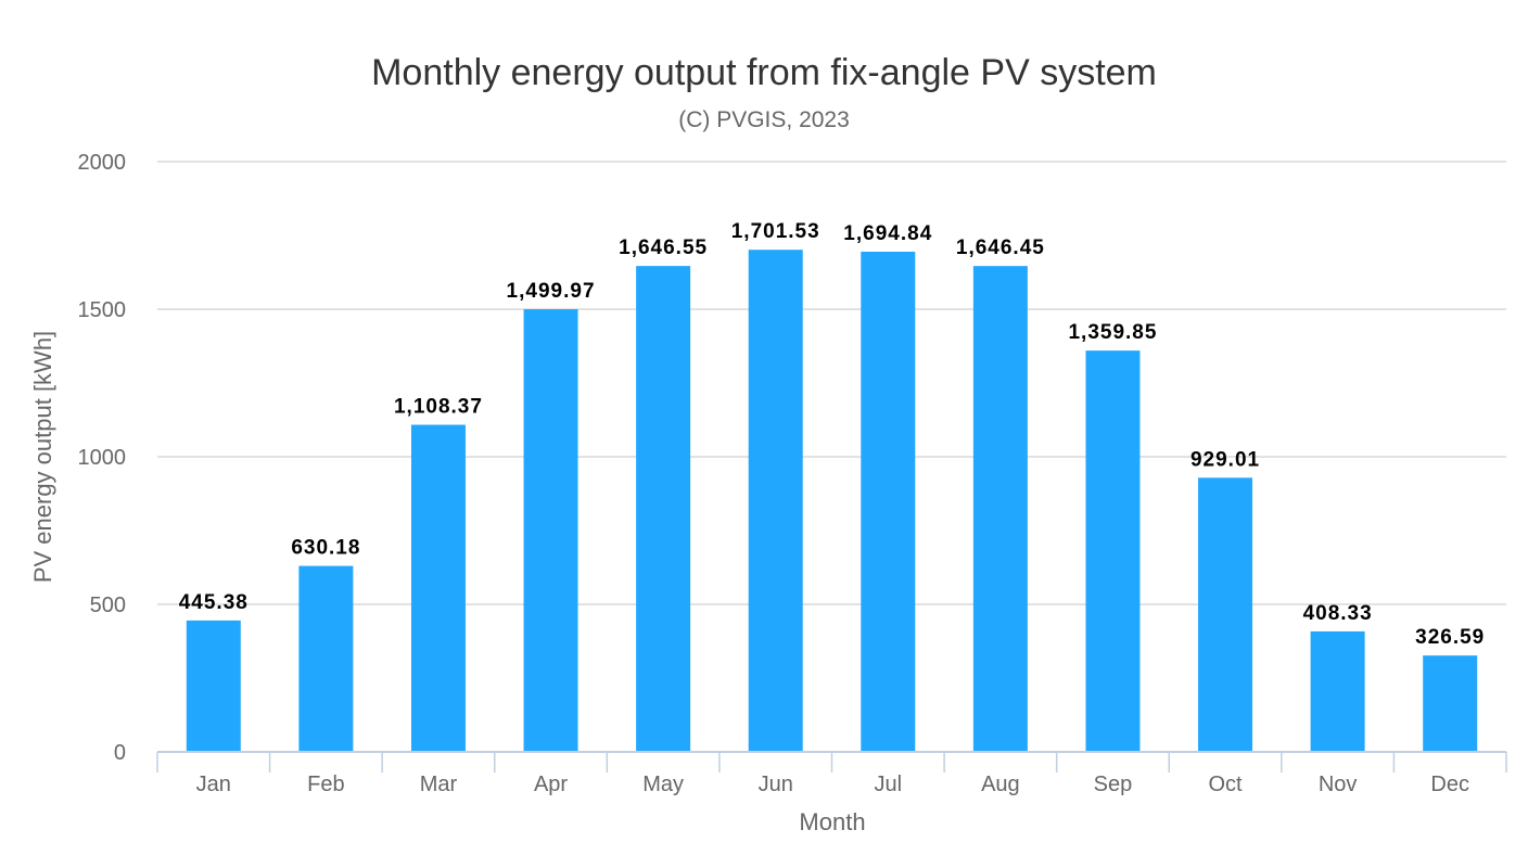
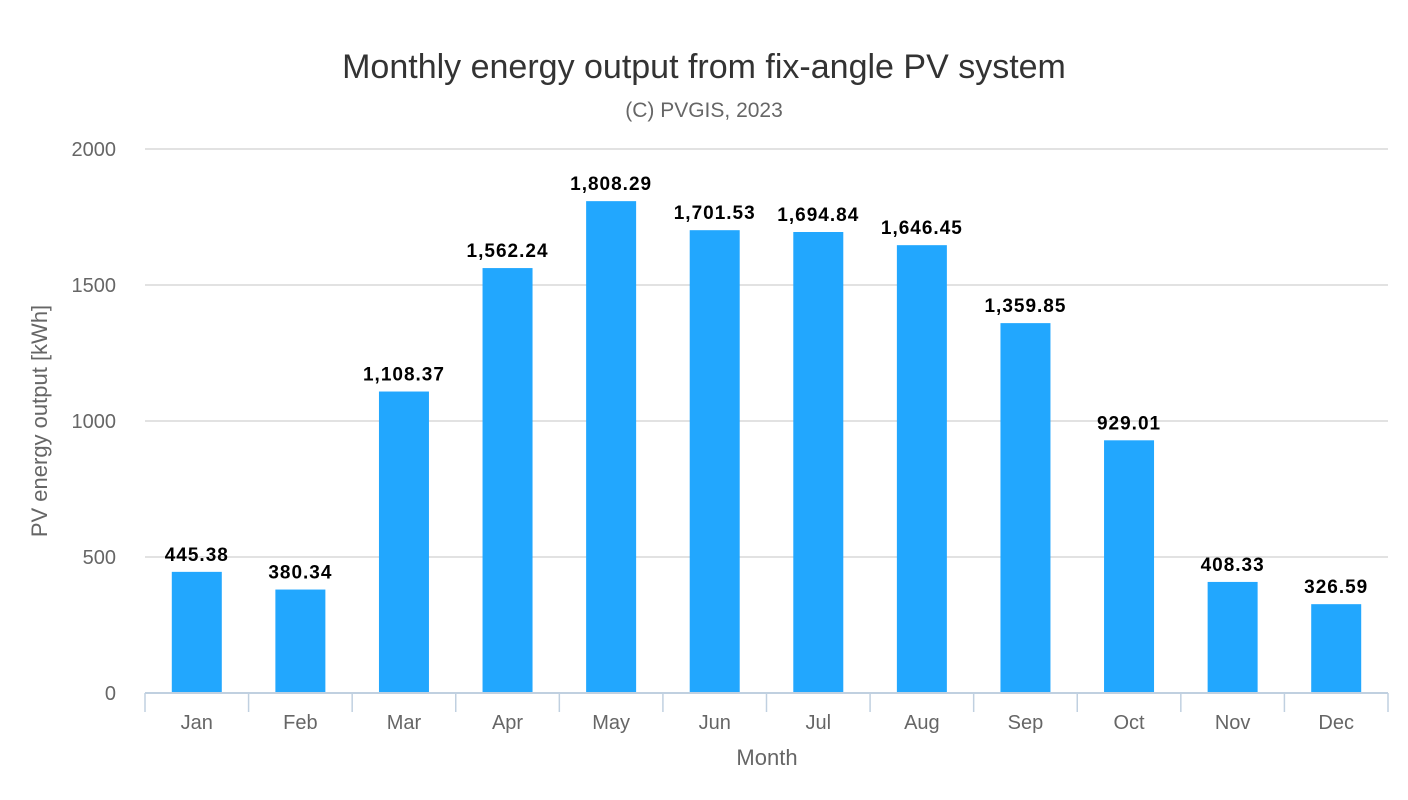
Feb: 630.18 -> 380.34
Apr: 1,499.97 -> 1,562.24
May: 1,646.55 -> 1,808.29
